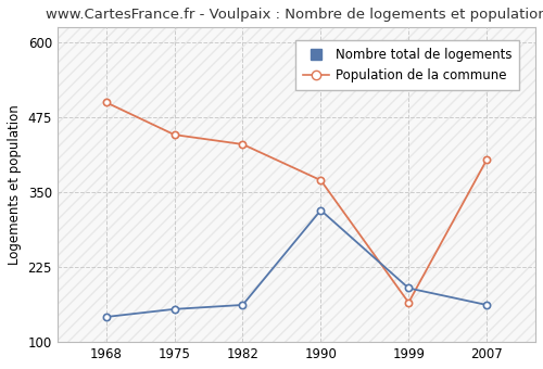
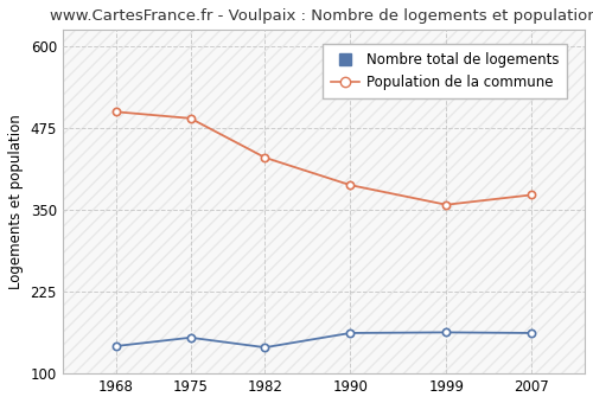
Population de la commune/1975: 446 -> 490
Nombre total de logements/1982: 162 -> 140
Nombre total de logements/1990: 320 -> 162
Population de la commune/1990: 370 -> 388
Nombre total de logements/1999: 190 -> 163
Population de la commune/1999: 166 -> 358
Population de la commune/2007: 404 -> 373
